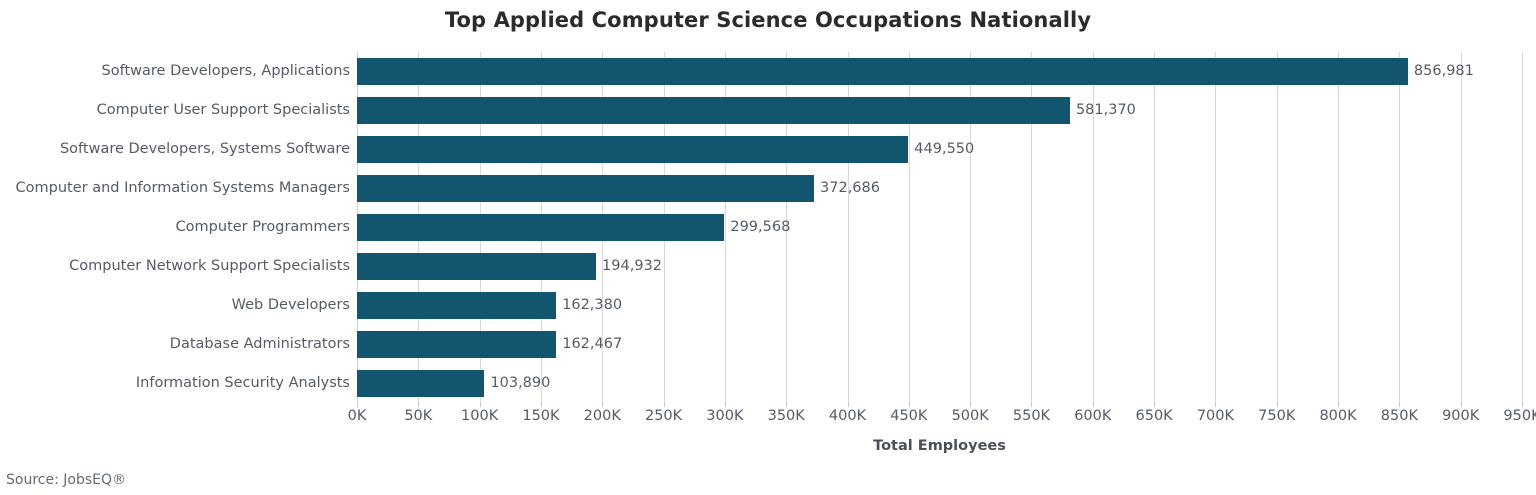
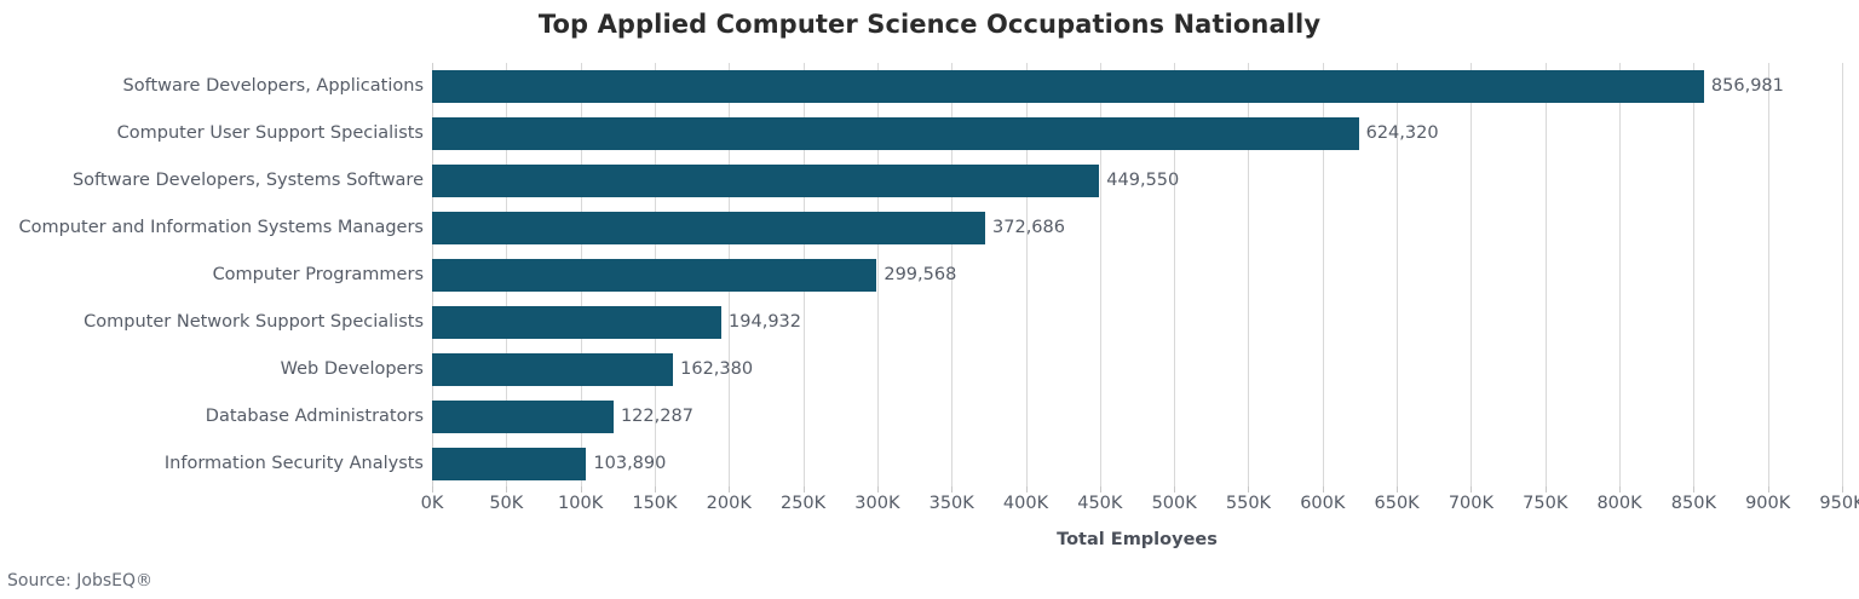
Computer User Support Specialists: 581,370 -> 624,320
Database Administrators: 162,467 -> 122,287
